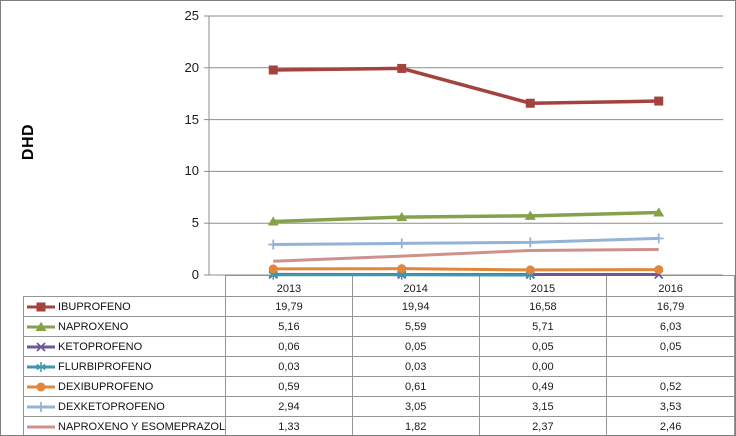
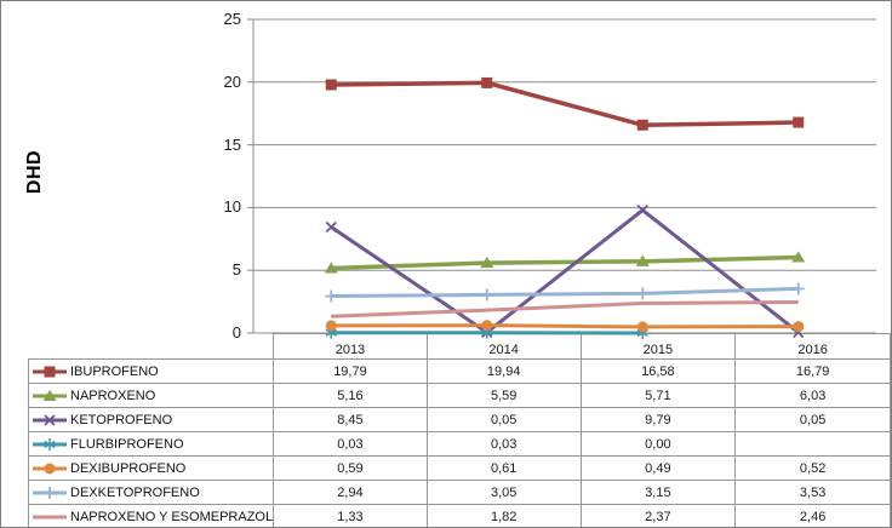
KETOPROFENO/2013: 0,06 -> 8,45
KETOPROFENO/2015: 0,05 -> 9,79
